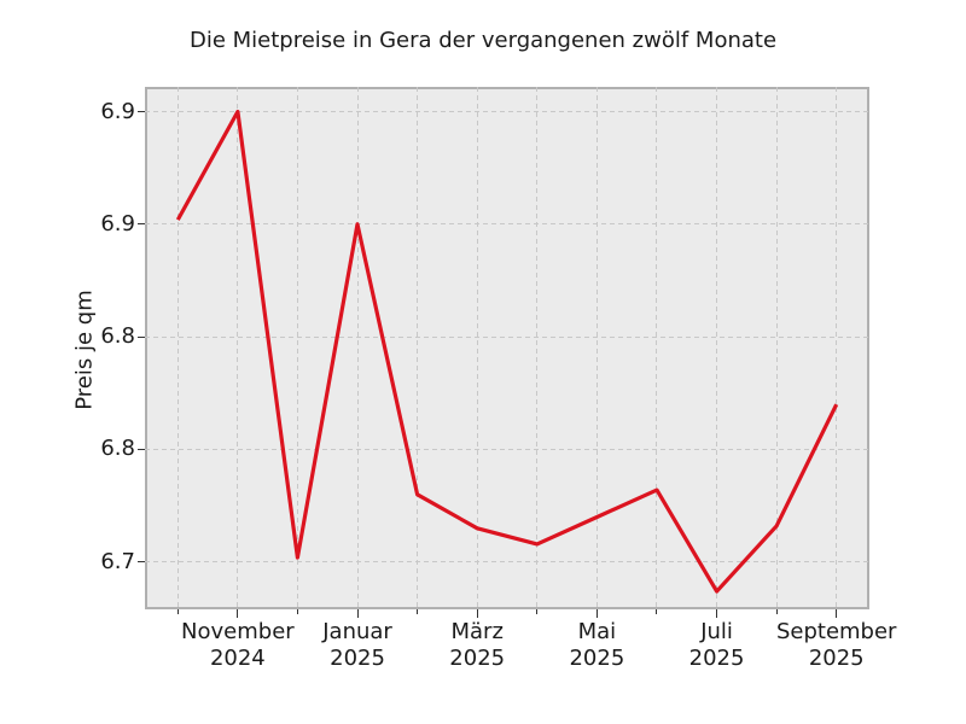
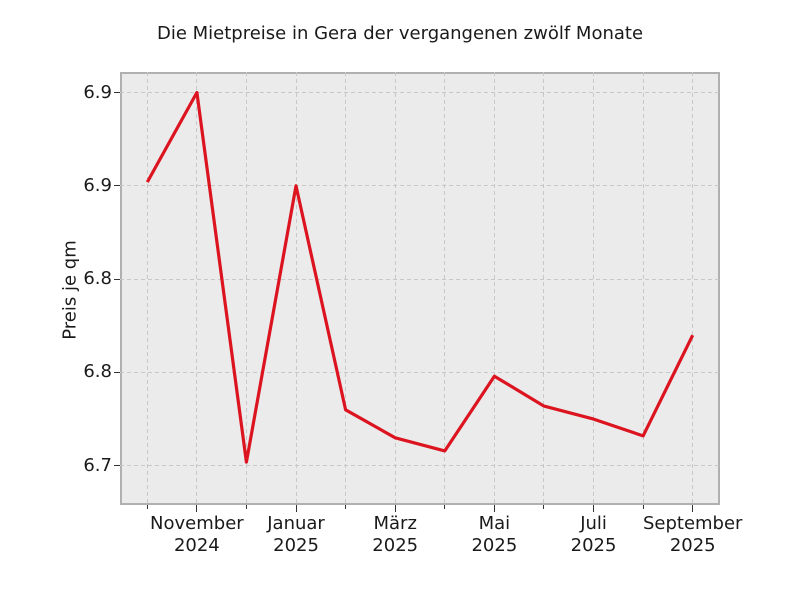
Mai 2025: 6.720 -> 6.748
Juli 2025: 6.687 -> 6.725
